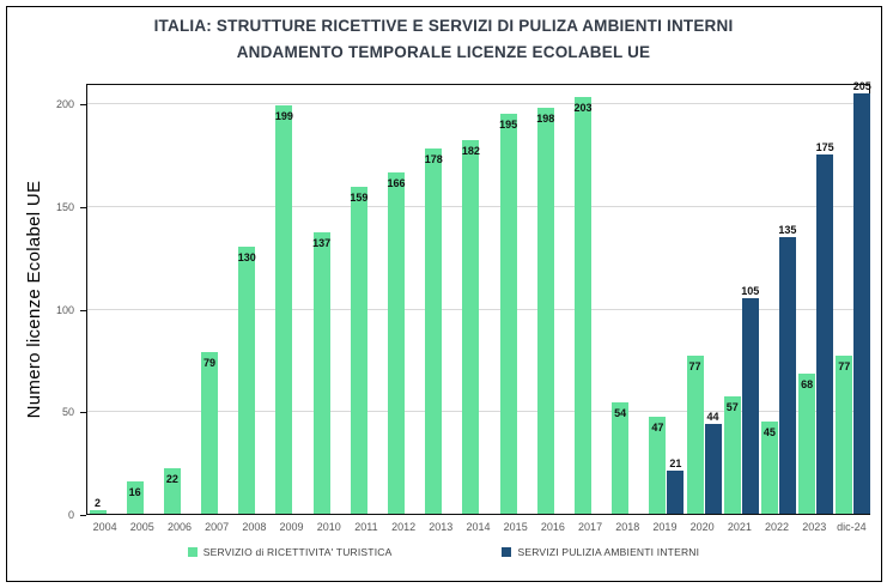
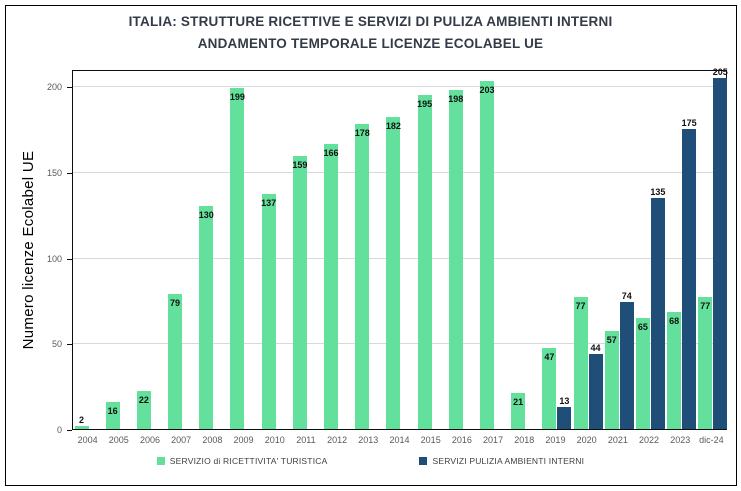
SERVIZIO di RICETTIVITA' TURISTICA/2018: 54 -> 21
SERVIZI PULIZIA AMBIENTI INTERNI/2019: 21 -> 13
SERVIZI PULIZIA AMBIENTI INTERNI/2021: 105 -> 74
SERVIZIO di RICETTIVITA' TURISTICA/2022: 45 -> 65
